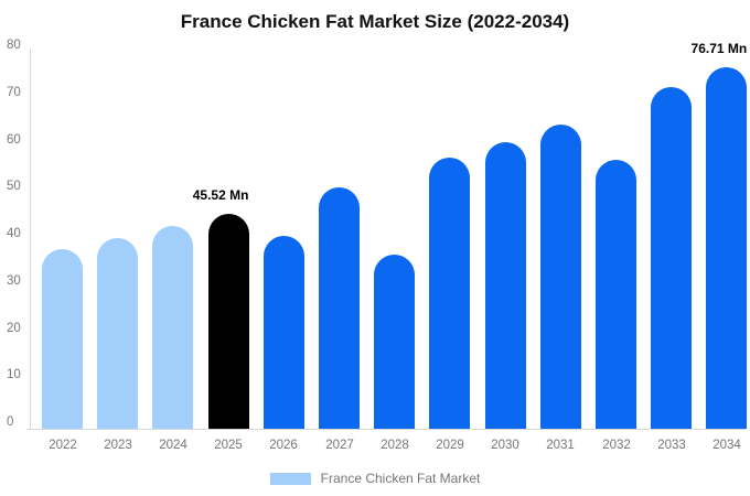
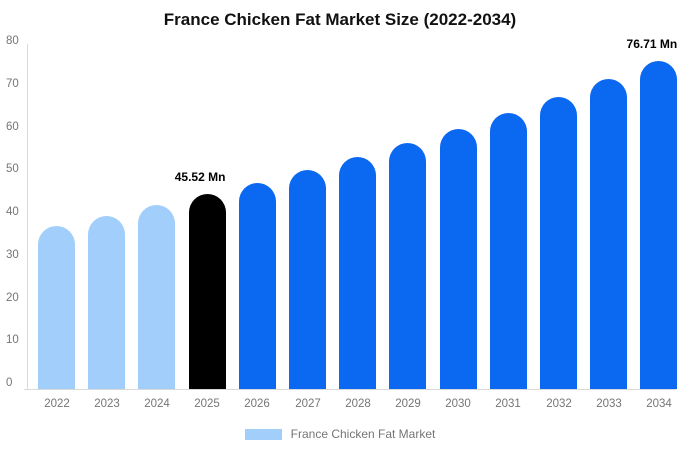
2026: 41 -> 48
2028: 37 -> 54
2032: 57 -> 68
